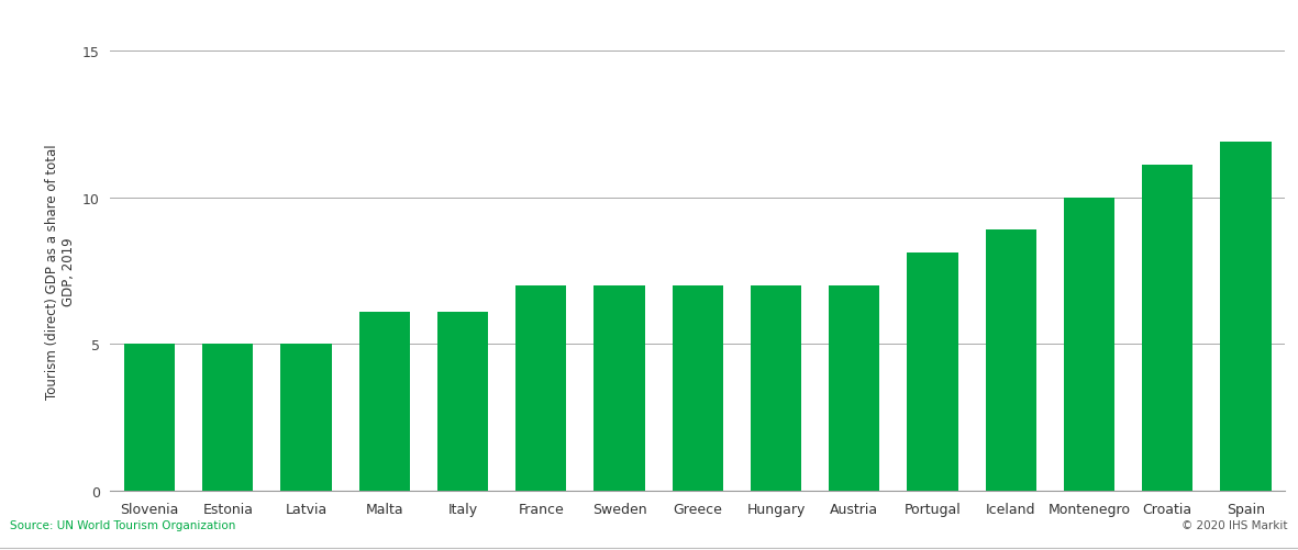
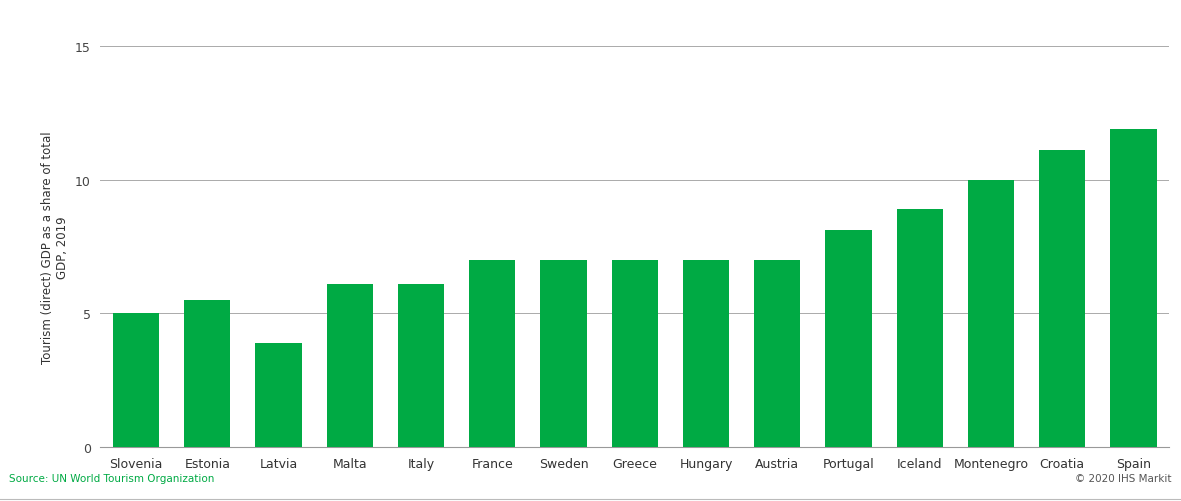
Estonia: 5.0 -> 5.5
Latvia: 5.0 -> 3.9
